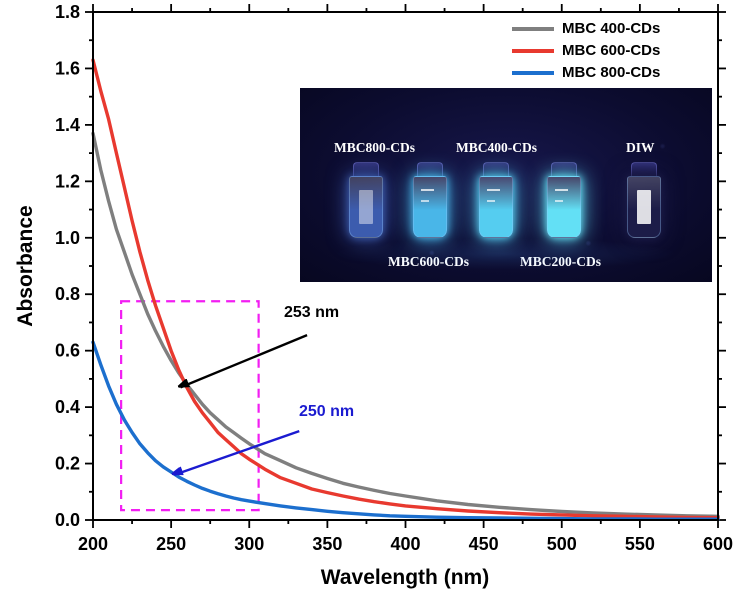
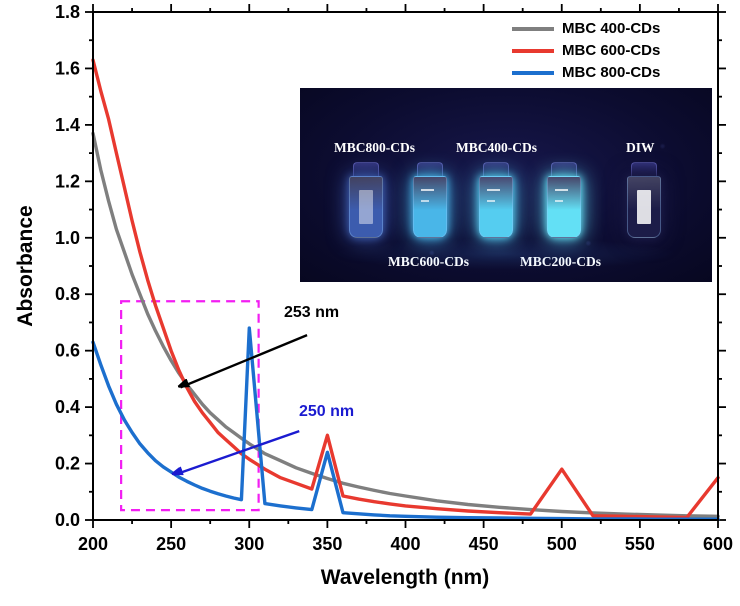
MBC 800-CDs/300: 0.07 -> 0.68
MBC 600-CDs/350: 0.10 -> 0.30
MBC 800-CDs/350: 0.03 -> 0.24
MBC 600-CDs/500: 0.02 -> 0.18
MBC 600-CDs/600: 0.01 -> 0.15
